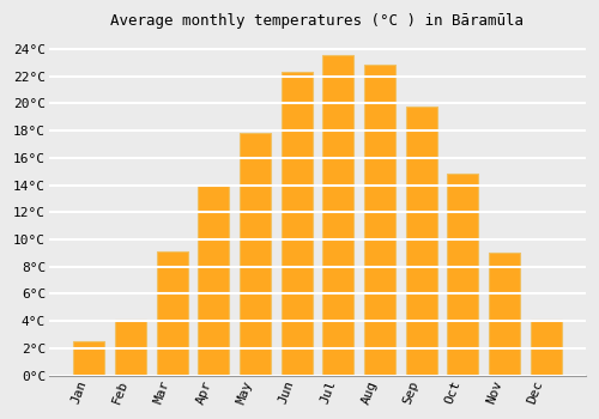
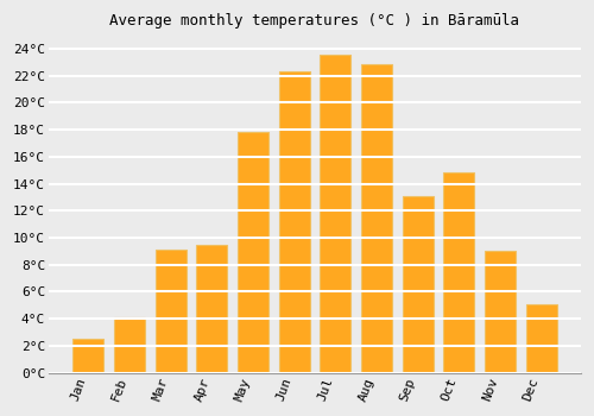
Apr: 14.0°C -> 9.5°C
Sep: 19.8°C -> 13.1°C
Dec: 4.1°C -> 5.1°C
